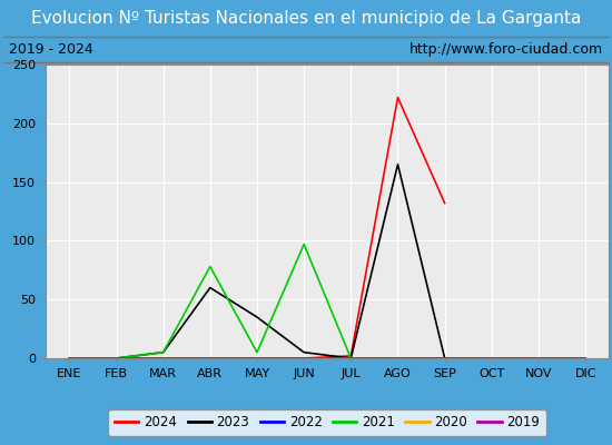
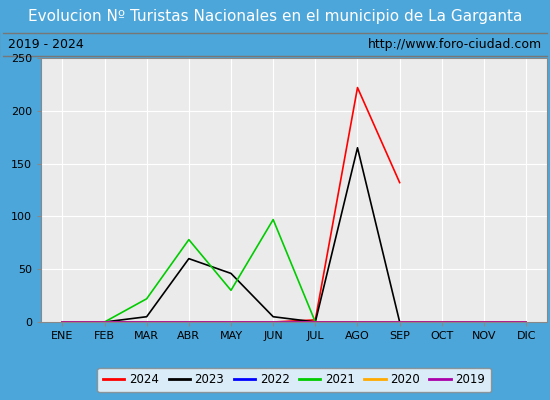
2021/MAR: 5 -> 22
2023/MAY: 35 -> 46
2021/MAY: 5 -> 30
